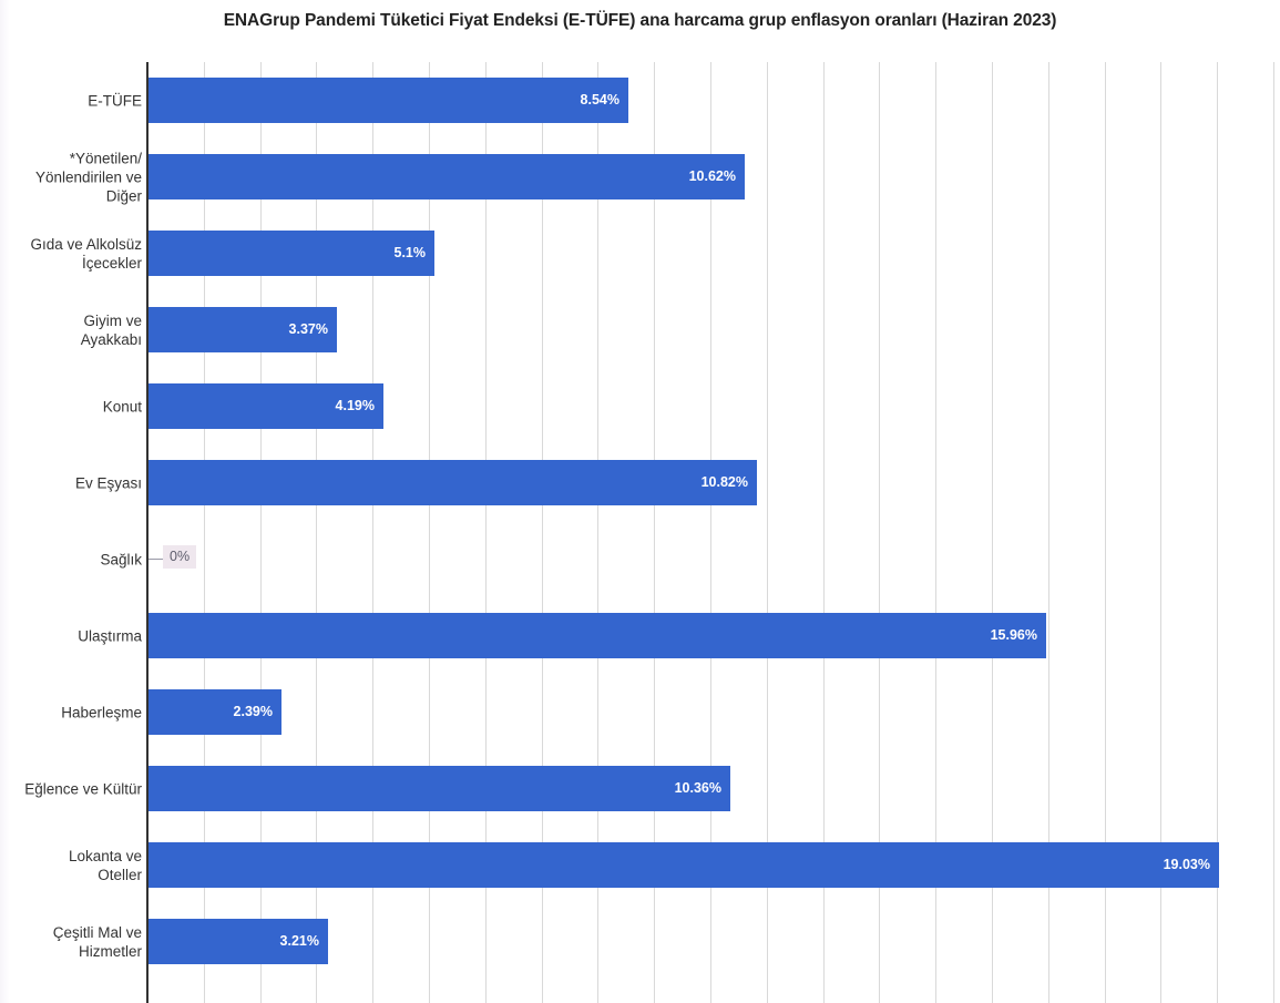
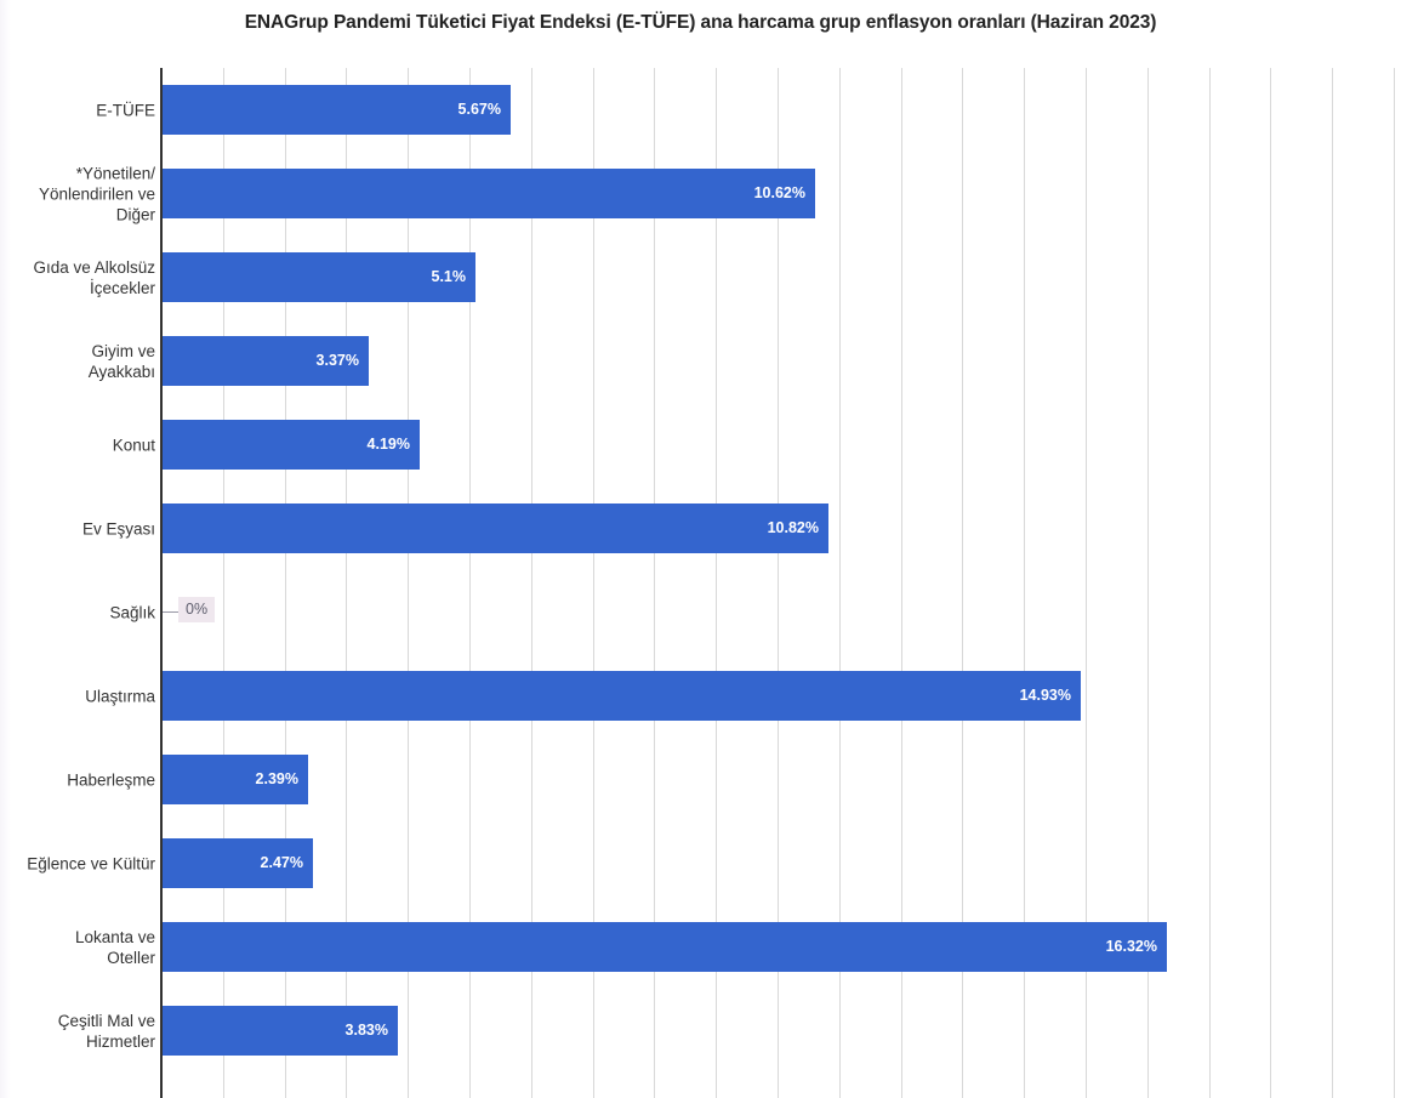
E-TÜFE: 8.54% -> 5.67%
Ulaştırma: 15.96% -> 14.93%
Eğlence ve Kültür: 10.36% -> 2.47%
Lokanta ve Oteller: 19.03% -> 16.32%
Çeşitli Mal ve Hizmetler: 3.21% -> 3.83%
